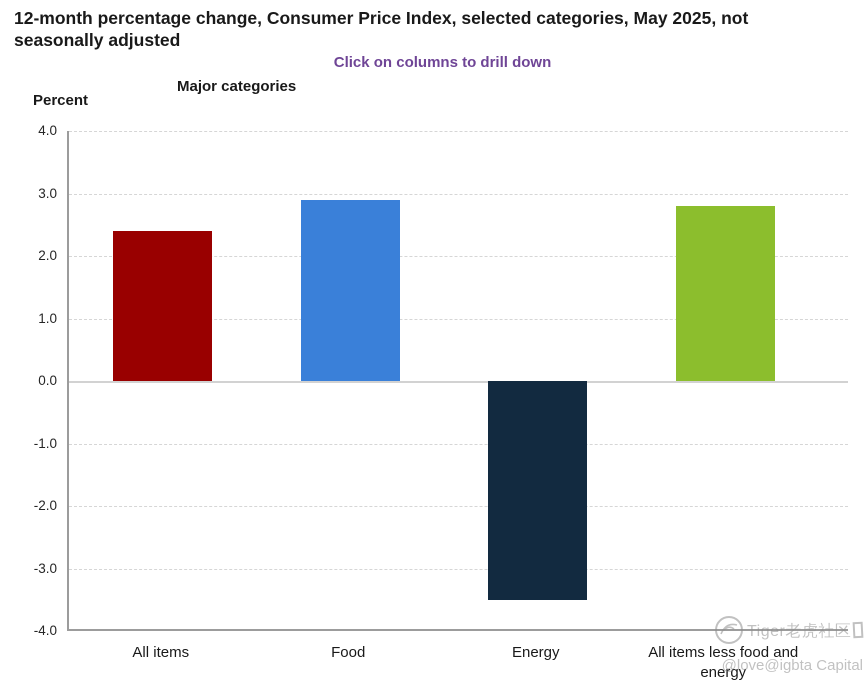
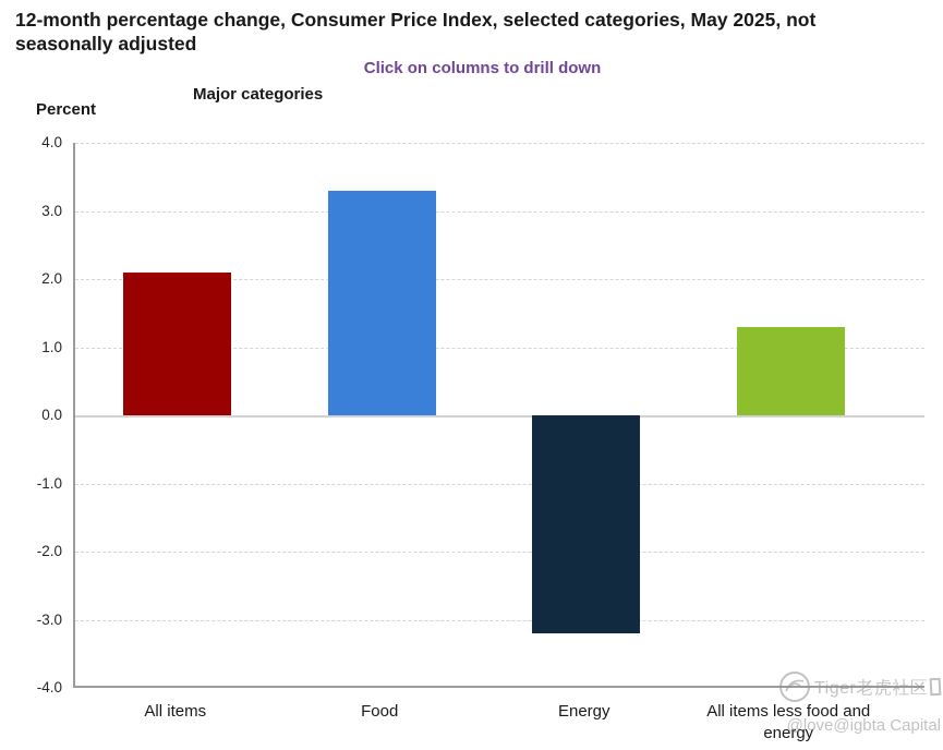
All items: 2.4 -> 2.1
Food: 2.9 -> 3.3
Energy: -3.5 -> -3.2
All items less food and energy: 2.8 -> 1.3
